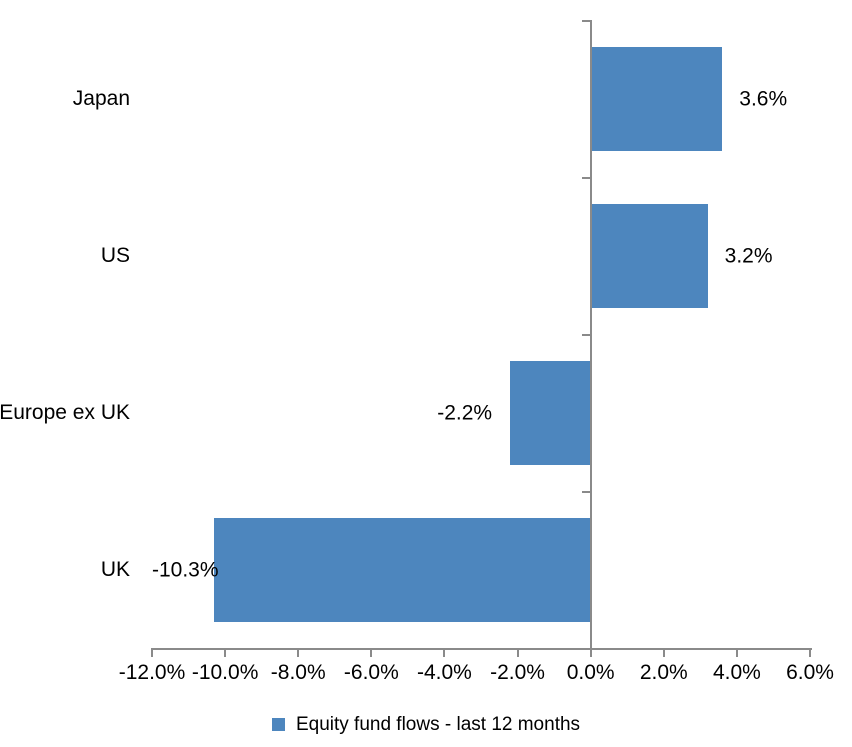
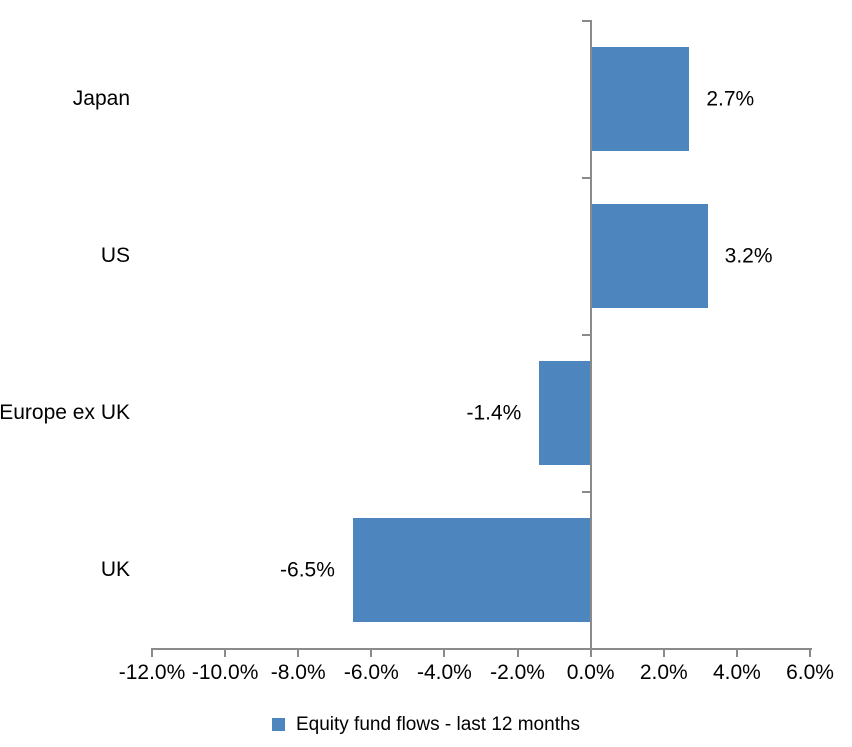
Japan: 3.6% -> 2.7%
Europe ex UK: -2.2% -> -1.4%
UK: -10.3% -> -6.5%
